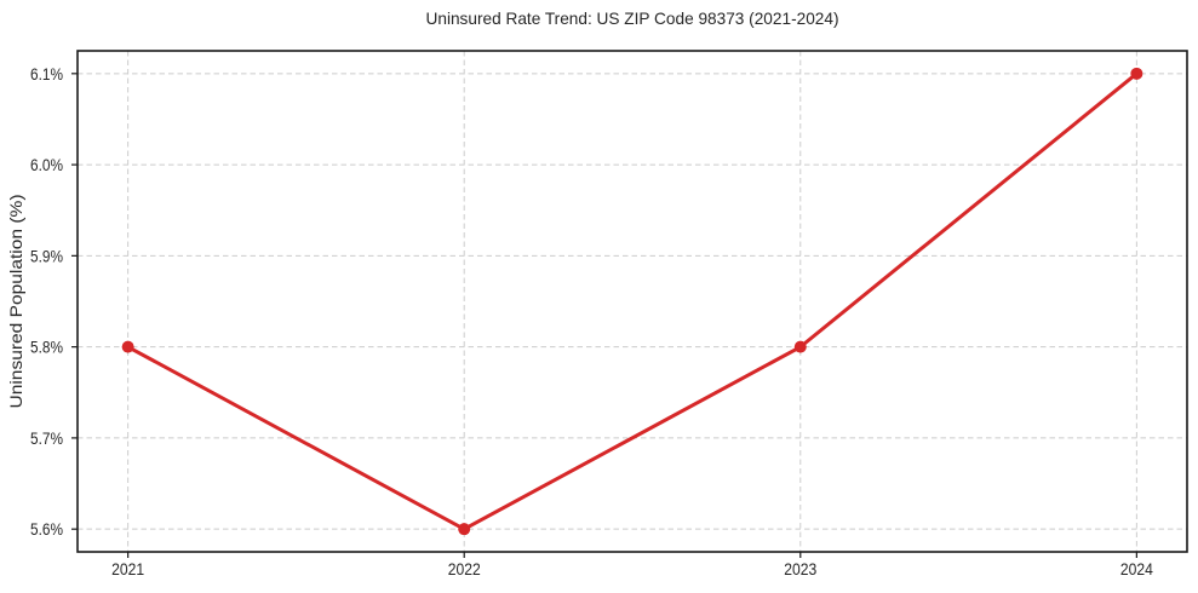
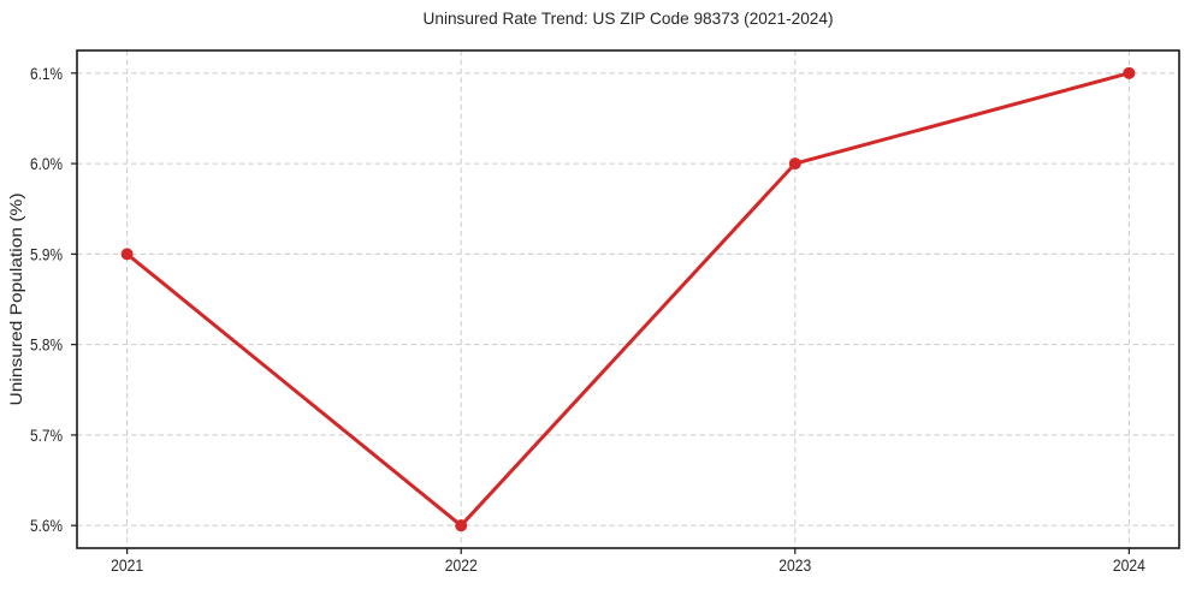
2021: 5.8% -> 5.9%
2023: 5.8% -> 6.0%
